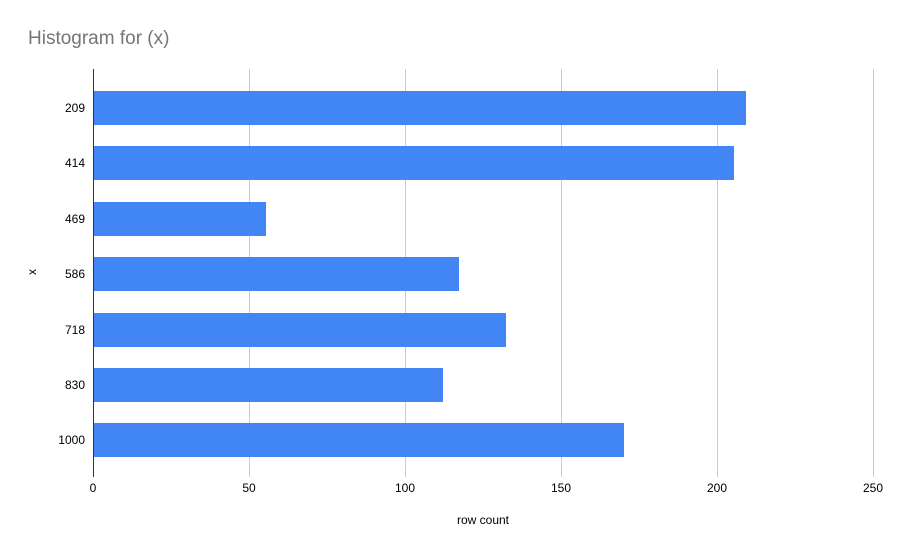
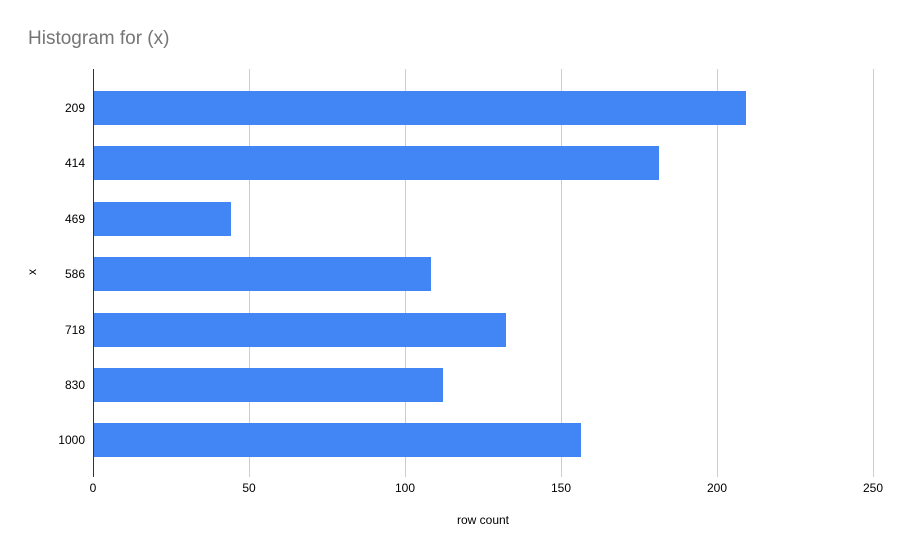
414: 205 -> 181
469: 55 -> 44
586: 117 -> 108
1000: 170 -> 156
